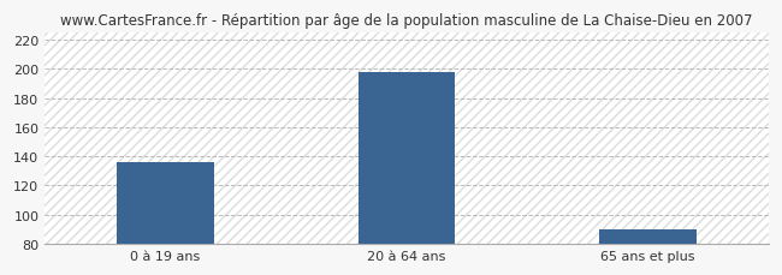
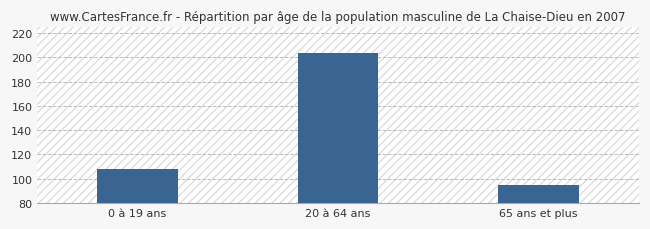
0 à 19 ans: 136 -> 108
20 à 64 ans: 198 -> 204
65 ans et plus: 90 -> 95
